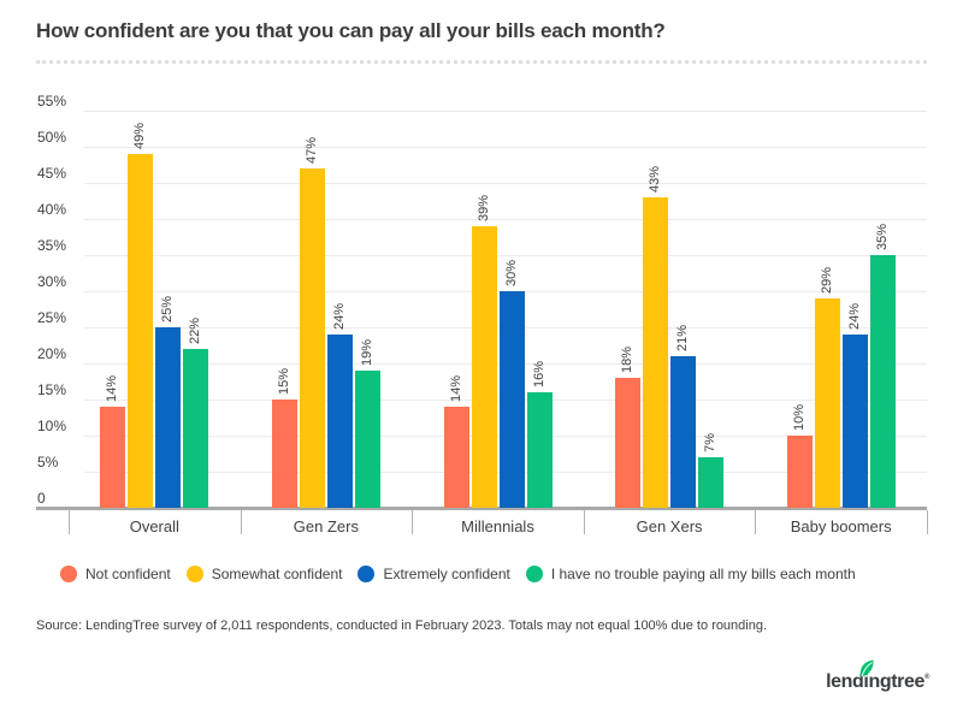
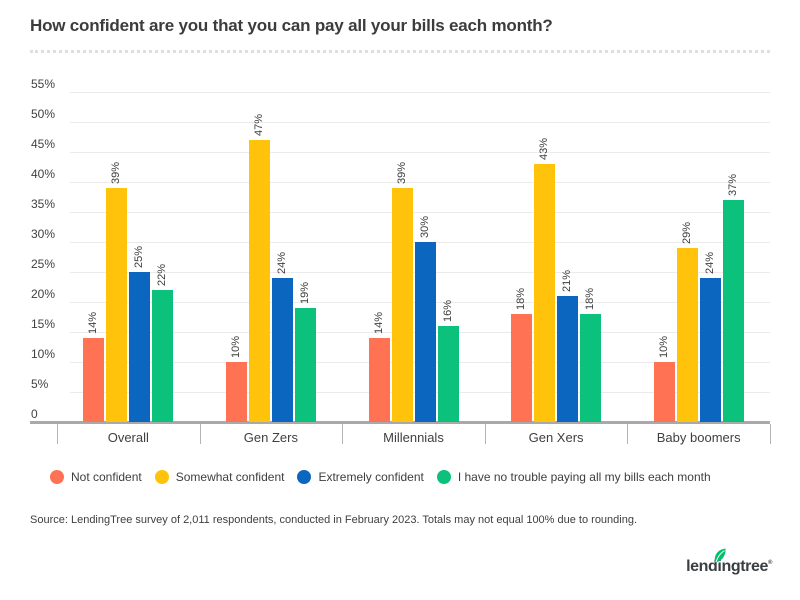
Somewhat confident/Overall: 49% -> 39%
Not confident/Gen Zers: 15% -> 10%
I have no trouble paying all my bills each month/Gen Xers: 7% -> 18%
I have no trouble paying all my bills each month/Baby boomers: 35% -> 37%
